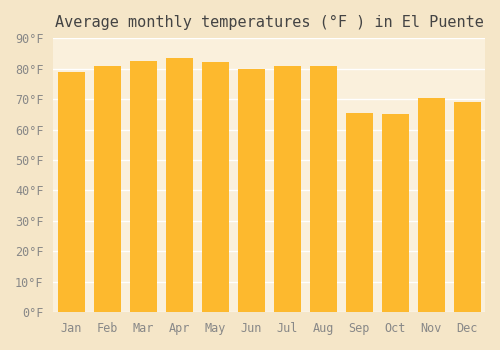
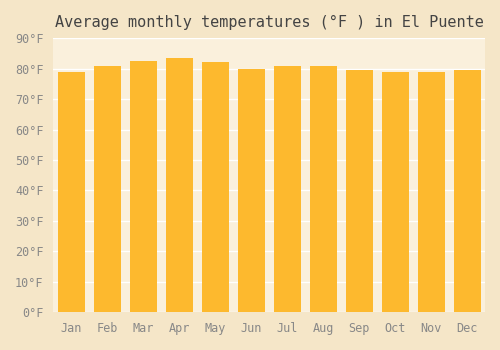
Sep: 65.5°F -> 79.5°F
Oct: 65.0°F -> 79.0°F
Nov: 70.5°F -> 79.0°F
Dec: 69.0°F -> 79.5°F
